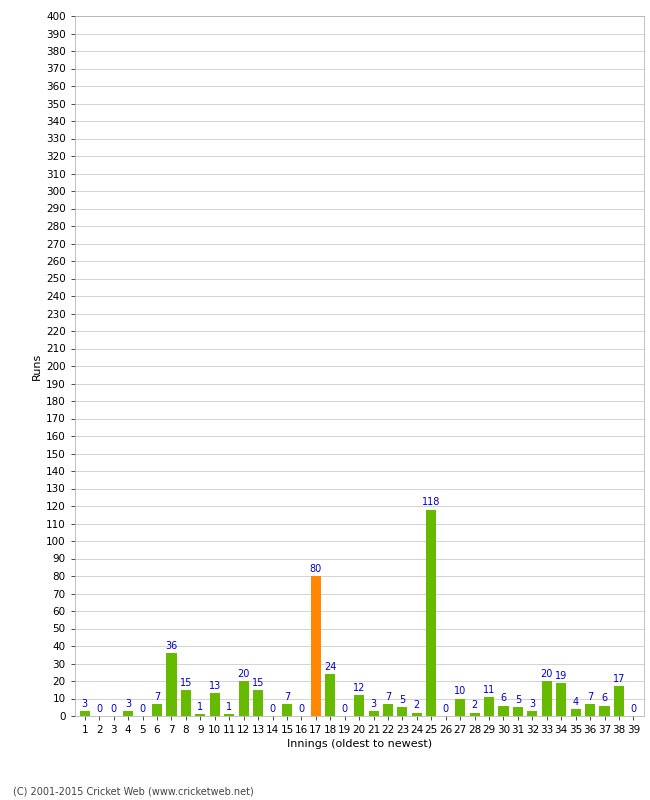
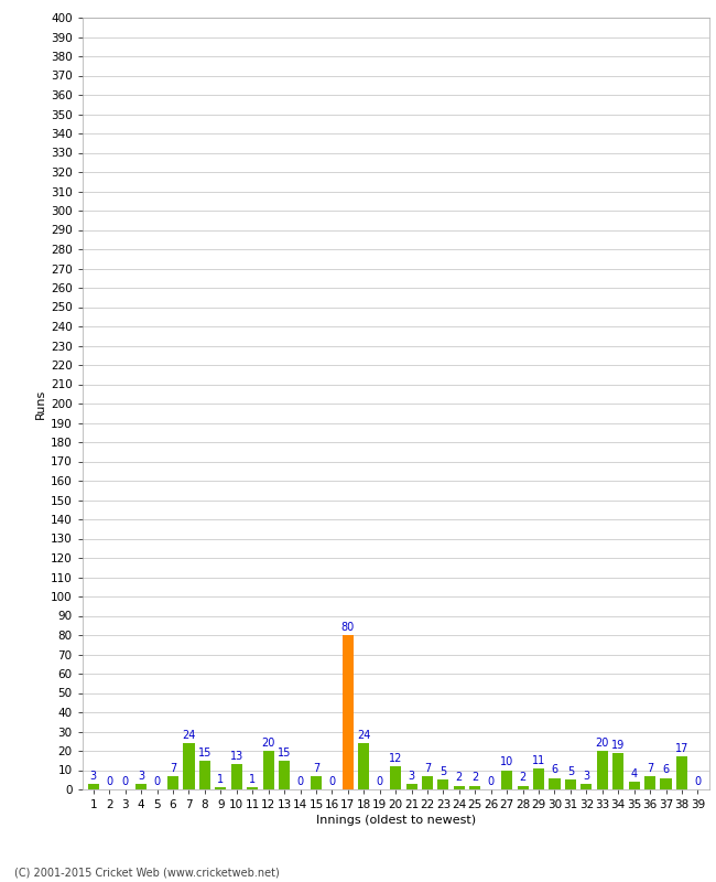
7: 36 -> 24
25: 118 -> 2
